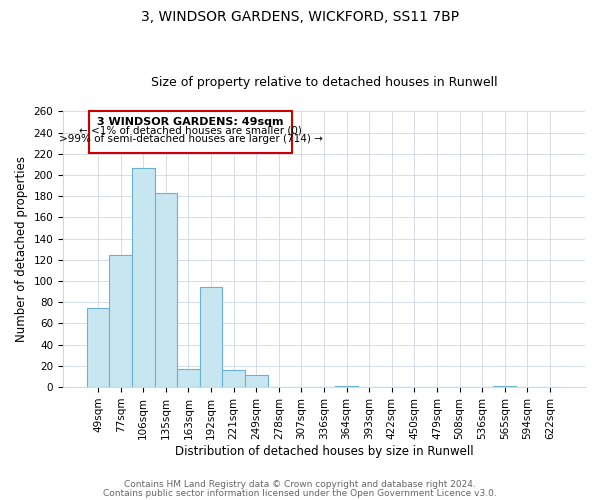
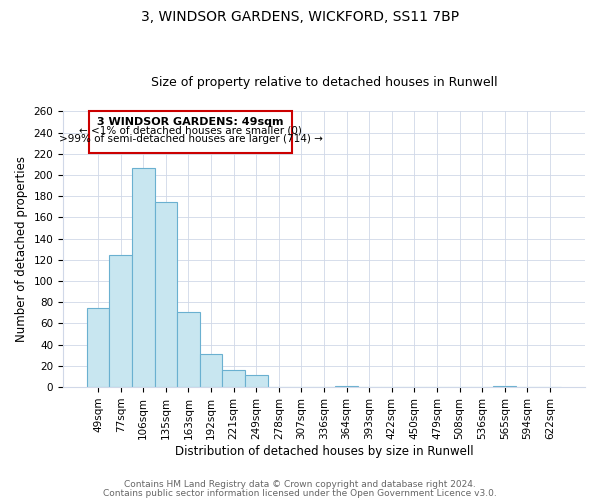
135sqm: 183 -> 175
163sqm: 17 -> 71
192sqm: 94 -> 31
